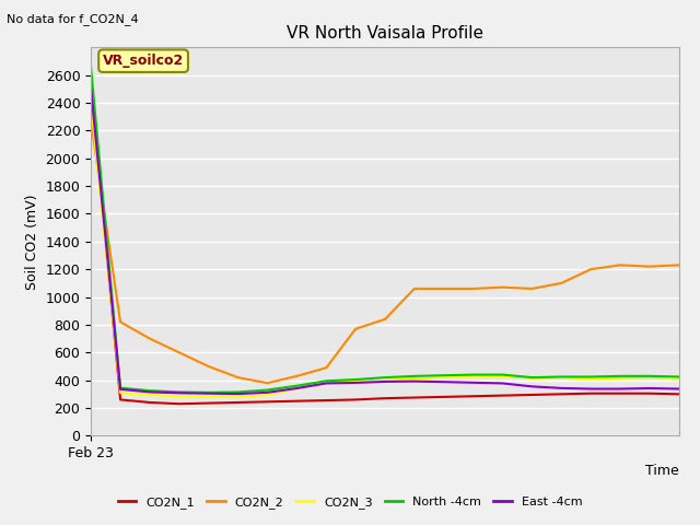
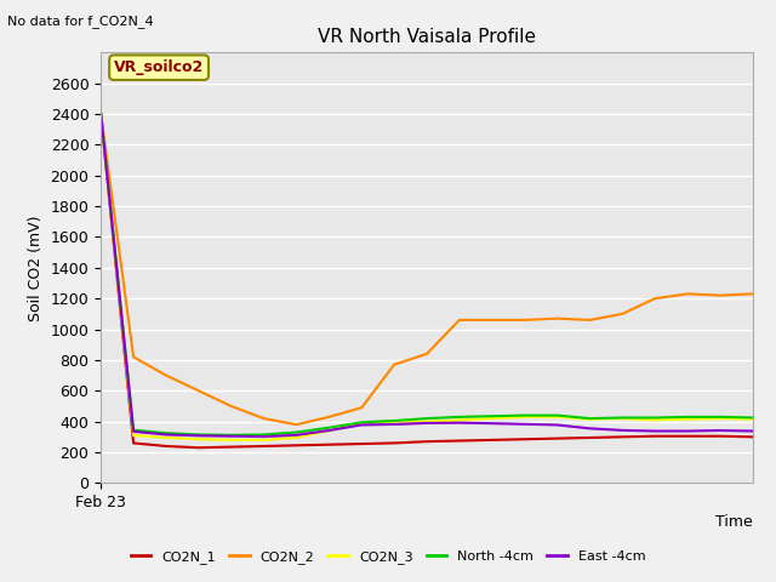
CO2N_1/Feb 23: 2520 -> 2400
CO2N_2/Feb 23: 2260 -> 2400
North -4cm/Feb 23: 2650 -> 2400
East -4cm/Feb 23: 2490 -> 2400
